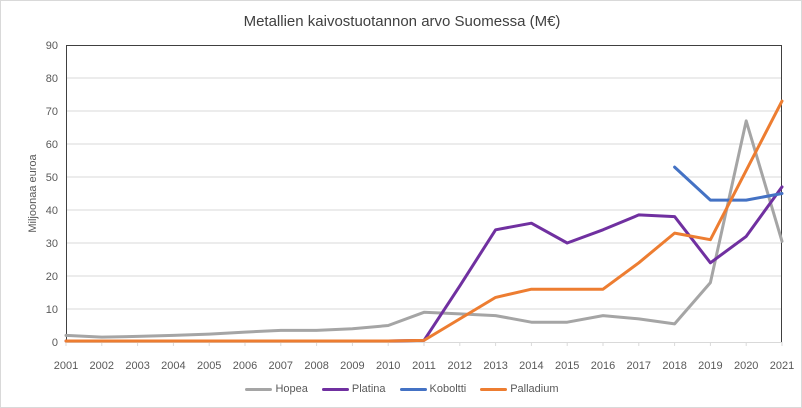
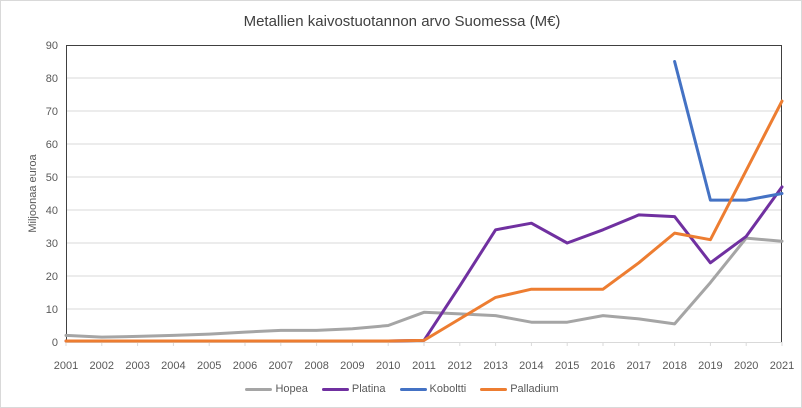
Koboltti/2018: 53 -> 85
Hopea/2020: 67 -> 32
